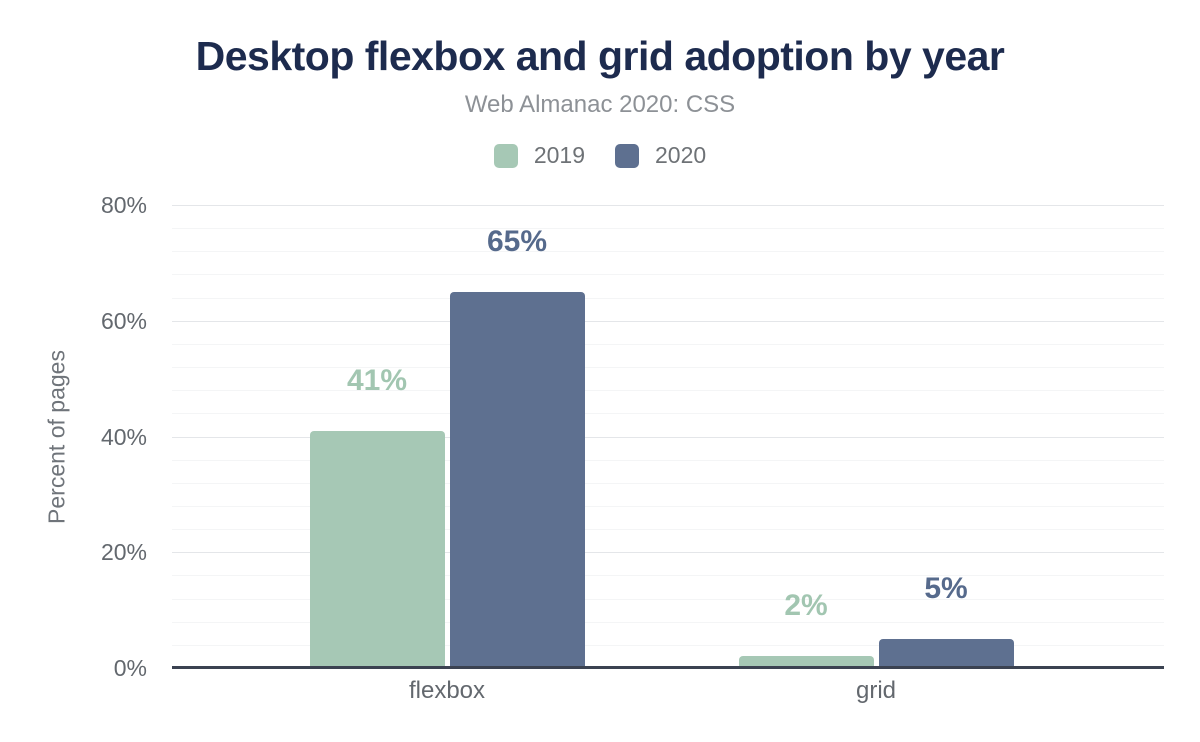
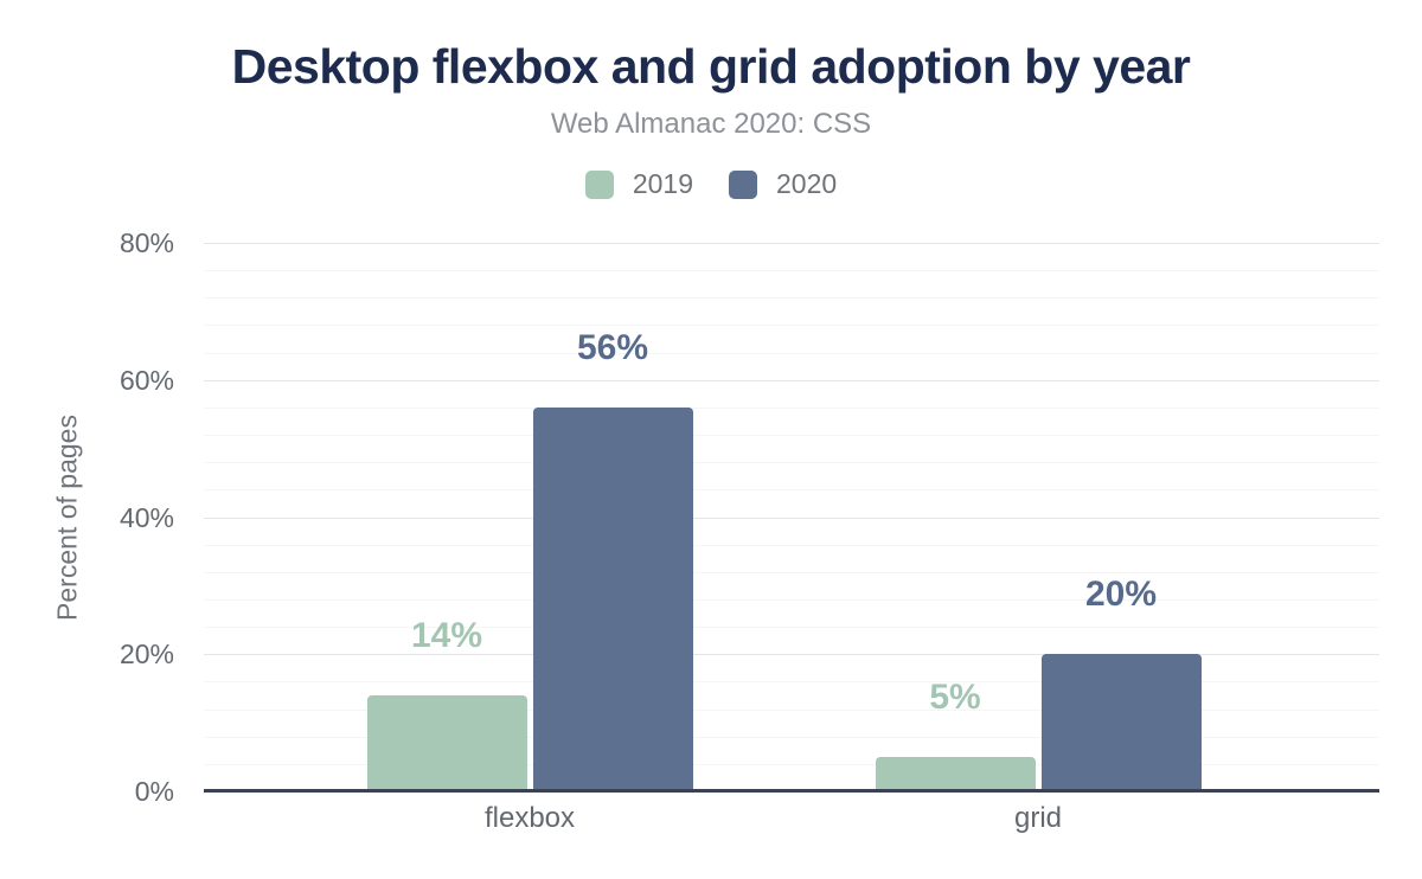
2019/flexbox: 41% -> 14%
2020/flexbox: 65% -> 56%
2019/grid: 2% -> 5%
2020/grid: 5% -> 20%
